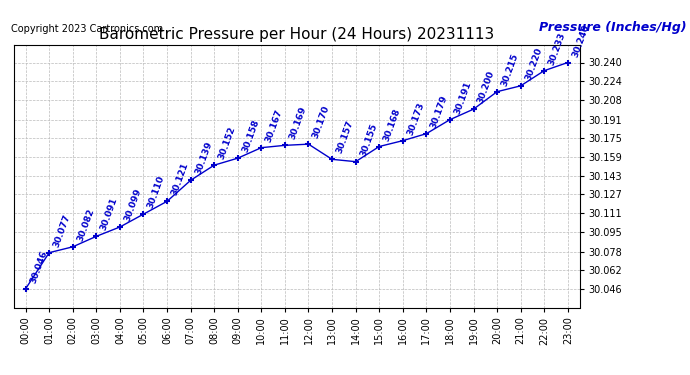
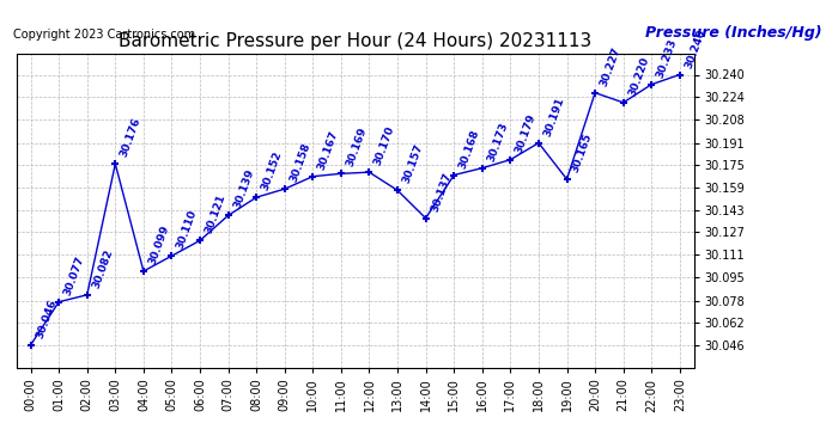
03:00: 30.091 -> 30.176
14:00: 30.155 -> 30.137
19:00: 30.200 -> 30.165
20:00: 30.215 -> 30.227
